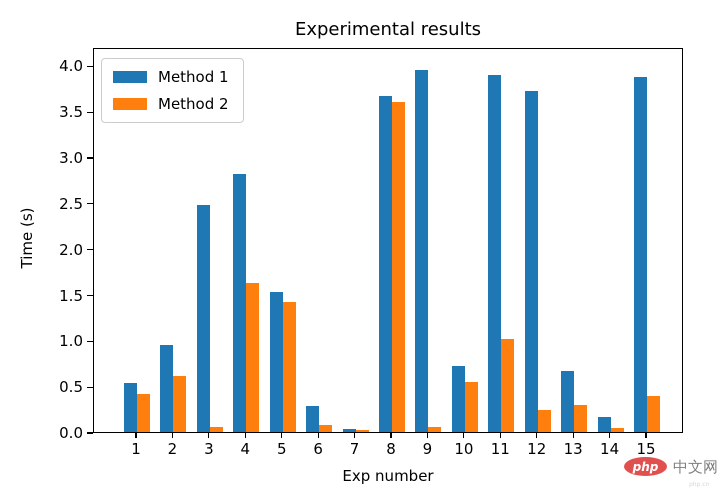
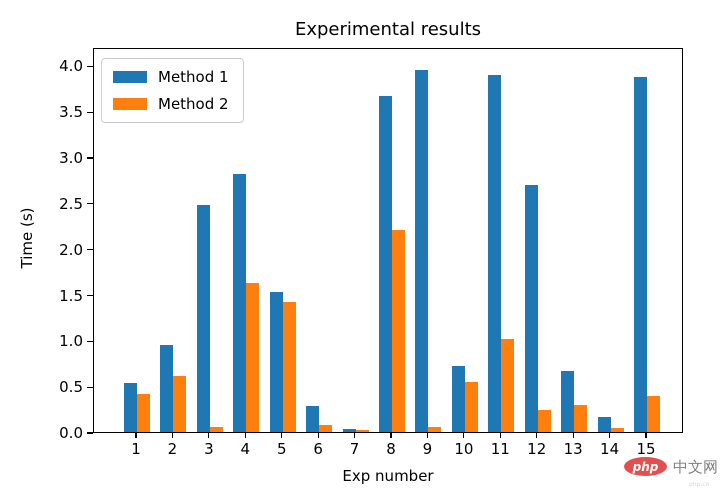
Method 2/8: 3.6 -> 2.2
Method 1/12: 3.7 -> 2.7
